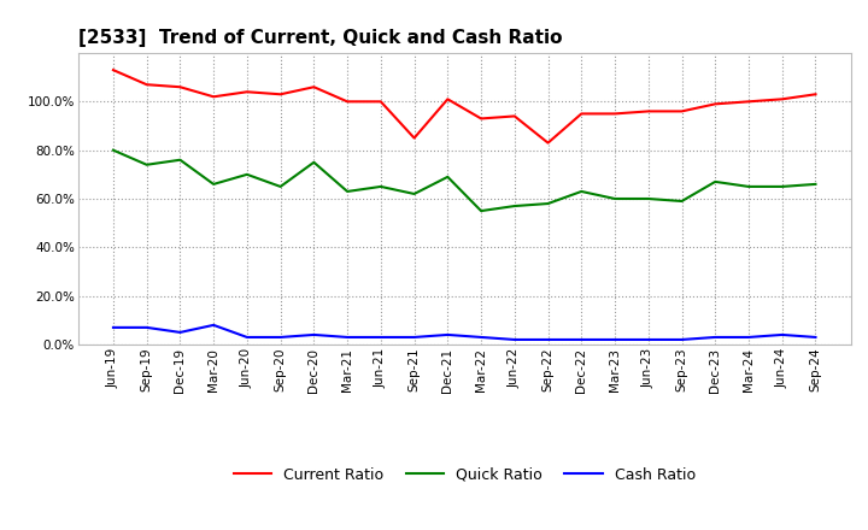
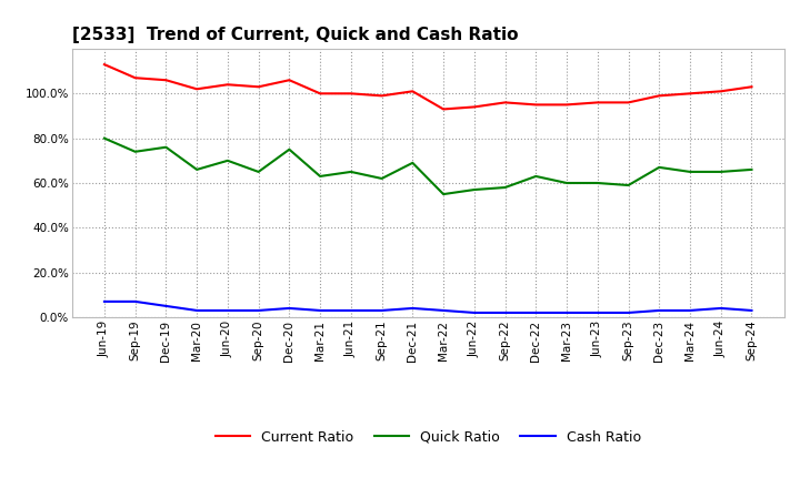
Cash Ratio/Mar-20: 8% -> 3%
Current Ratio/Sep-21: 85% -> 99%
Current Ratio/Sep-22: 83% -> 96%
